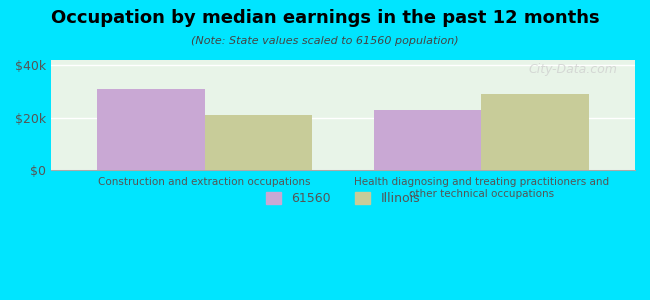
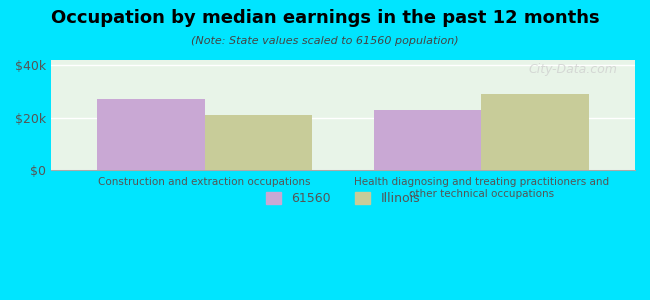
61560/Construction and extraction occupations: $31k -> $27k
